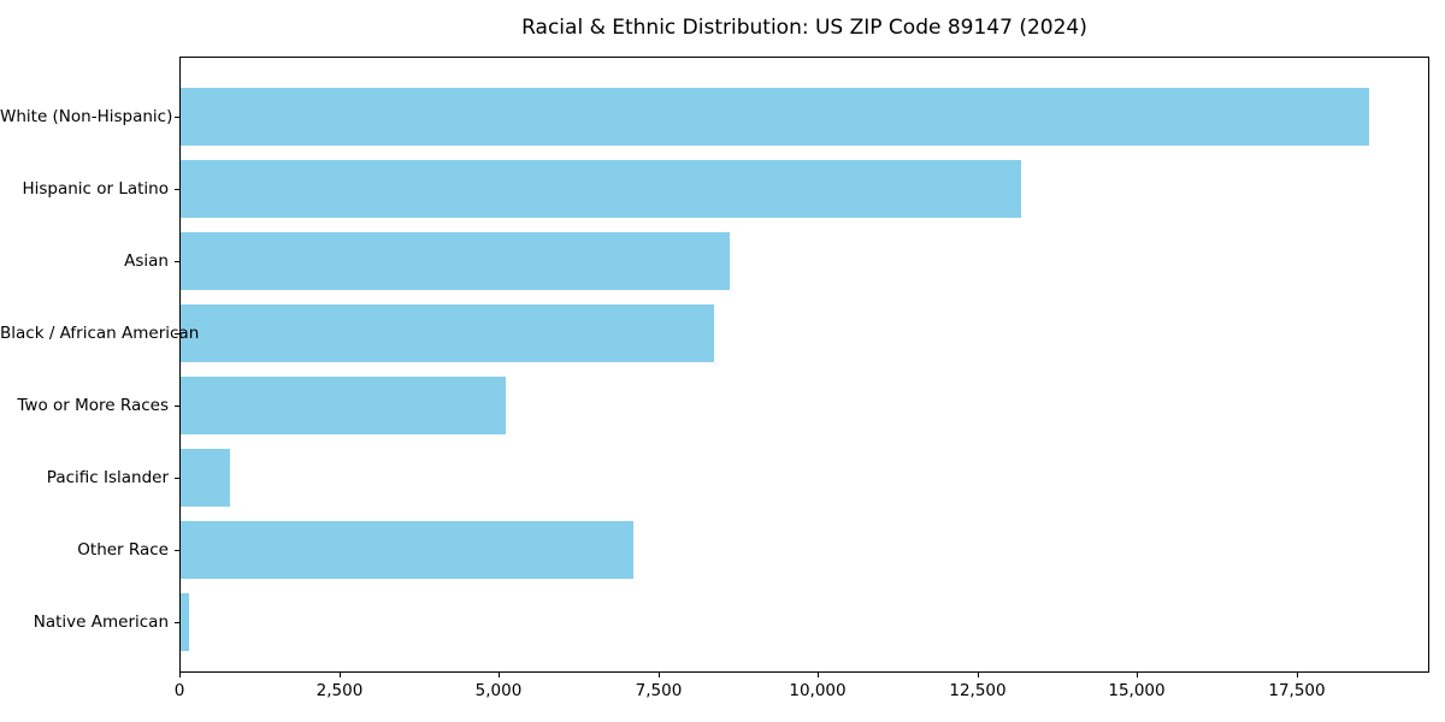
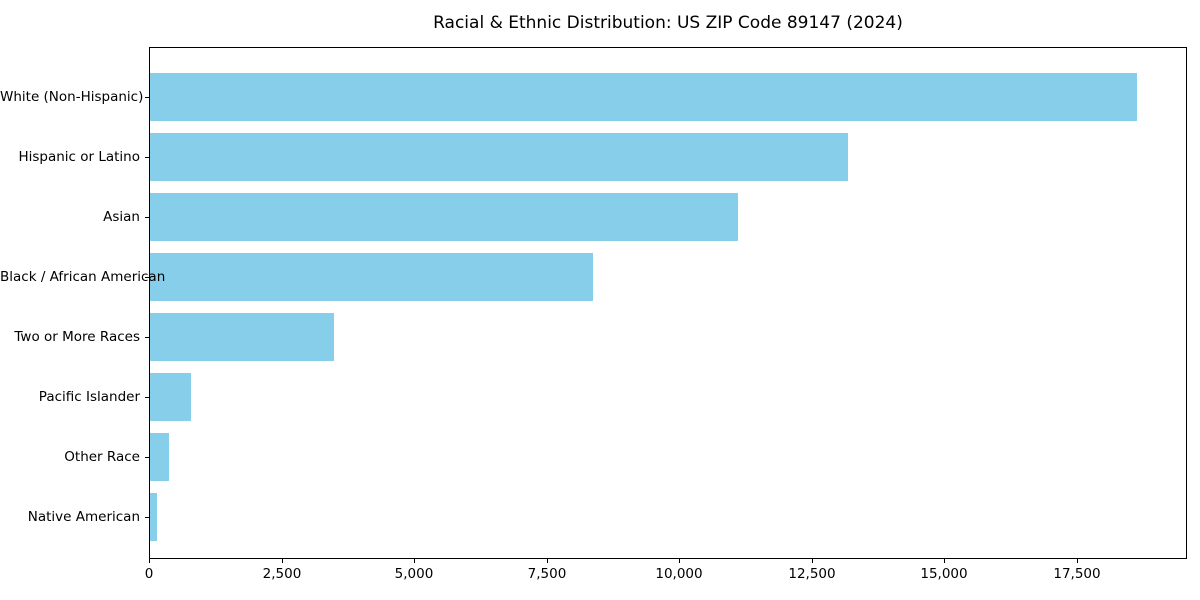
Asian: 8600 -> 11100
Two or More Races: 5100 -> 3500
Other Race: 7100 -> 400
